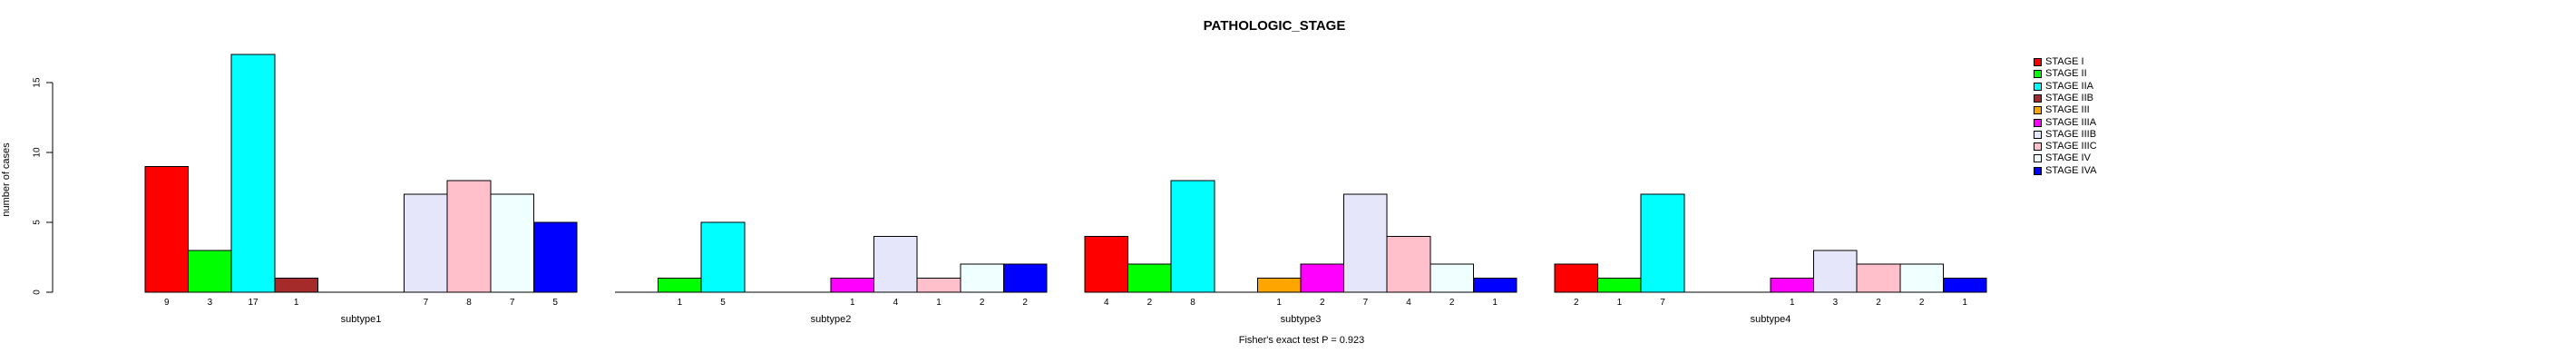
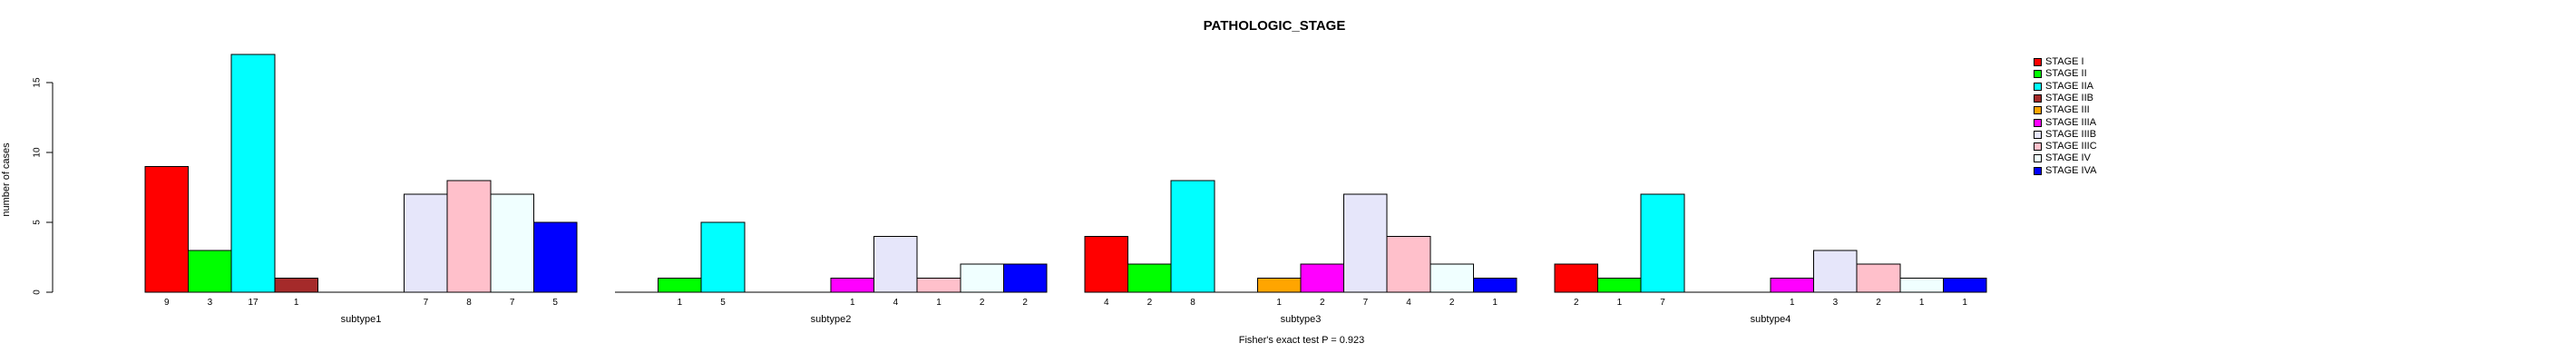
STAGE IV/subtype4: 2 -> 1
